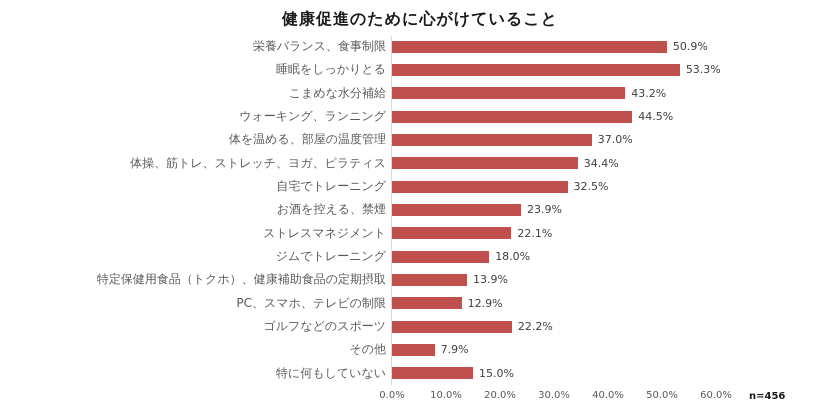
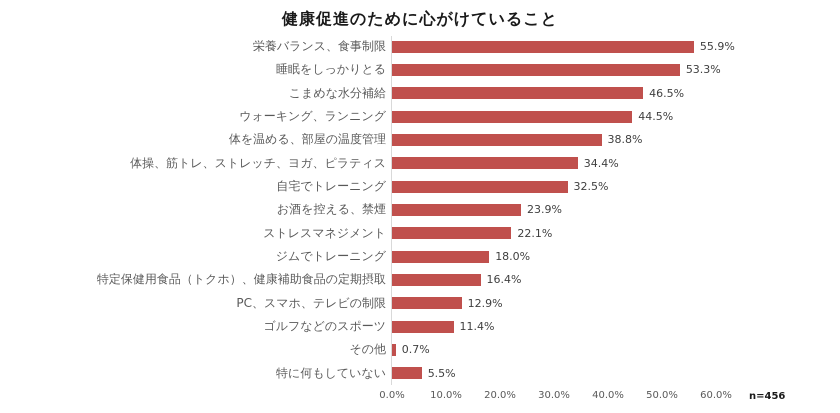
栄養バランス、食事制限: 50.9% -> 55.9%
こまめな水分補給: 43.2% -> 46.5%
体を温める、部屋の温度管理: 37.0% -> 38.8%
特定保健用食品（トクホ）、健康補助食品の定期摂取: 13.9% -> 16.4%
ゴルフなどのスポーツ: 22.2% -> 11.4%
その他: 7.9% -> 0.7%
特に何もしていない: 15.0% -> 5.5%
